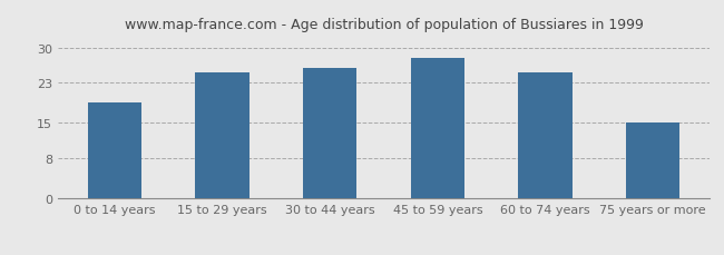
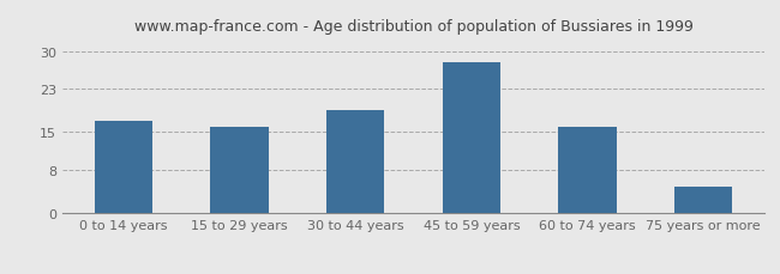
0 to 14 years: 19 -> 17
15 to 29 years: 25 -> 16
30 to 44 years: 26 -> 19
60 to 74 years: 25 -> 16
75 years or more: 15 -> 5
